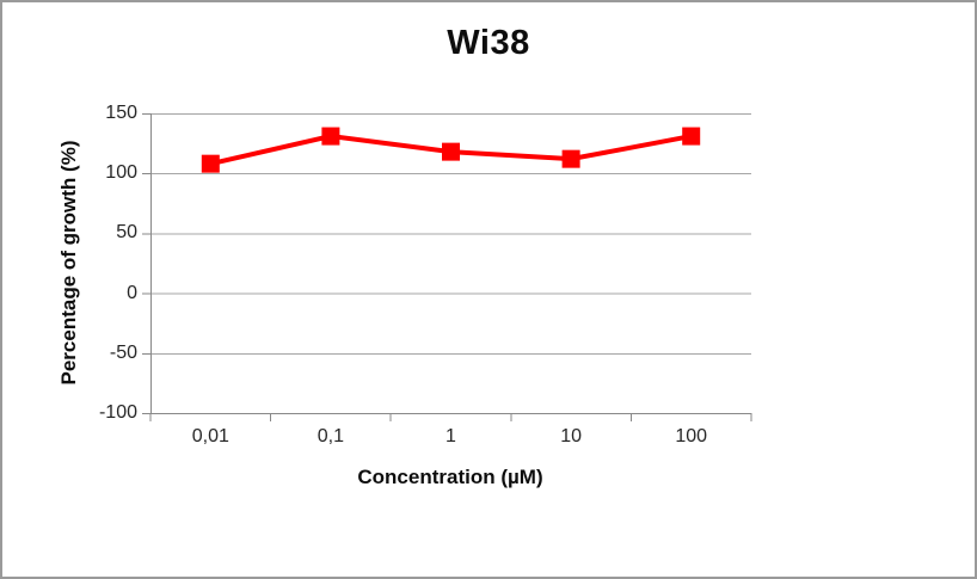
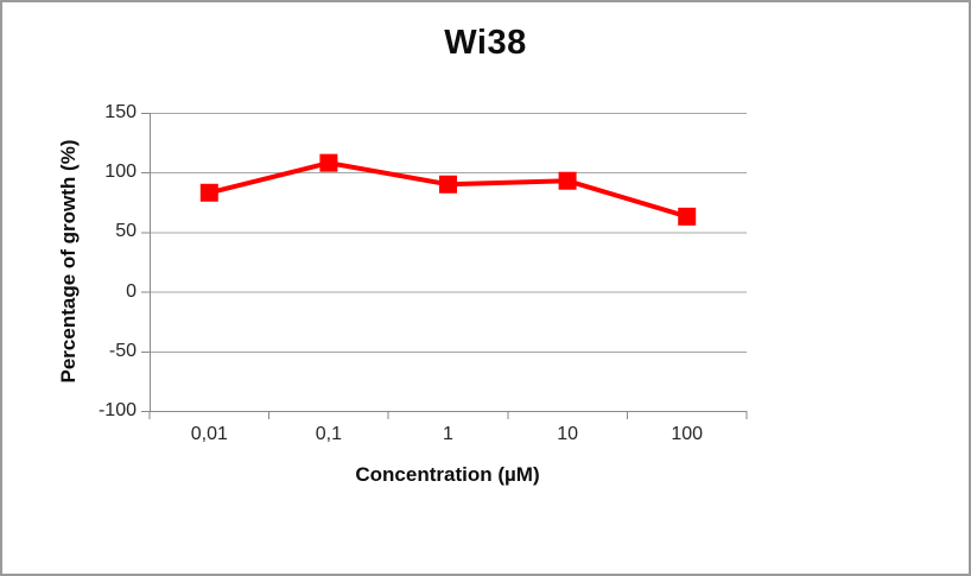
0,01: 108 -> 83
0,1: 131 -> 108
1: 118 -> 90
10: 112 -> 93
100: 131 -> 63
